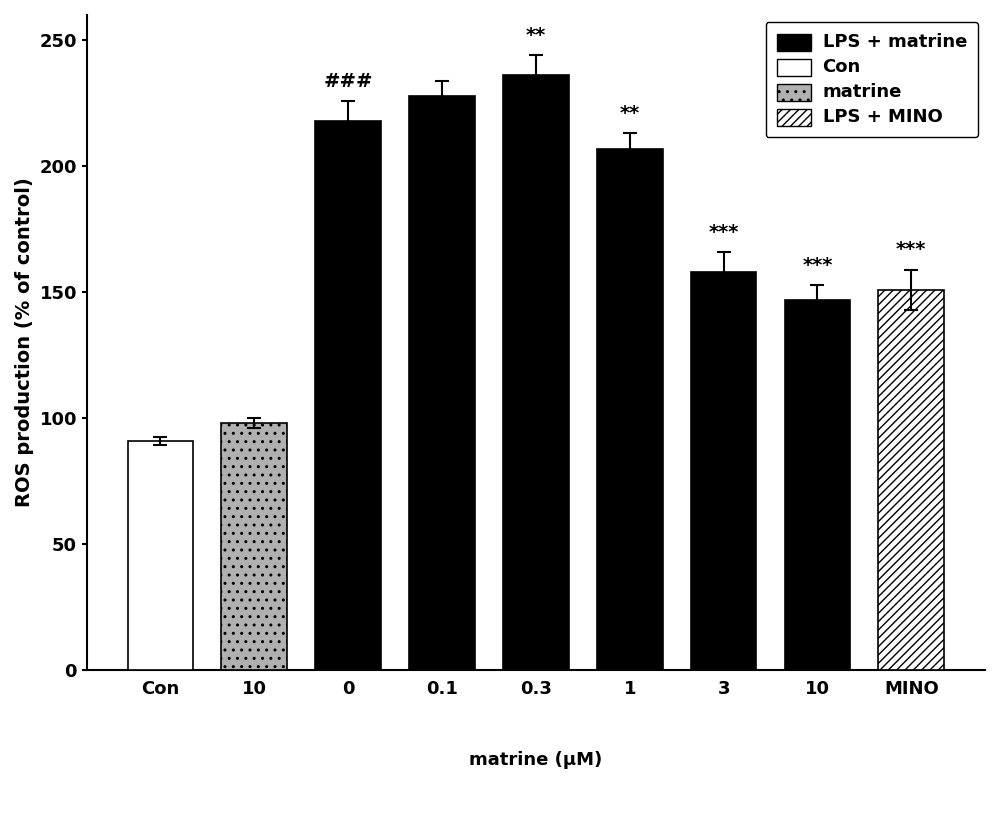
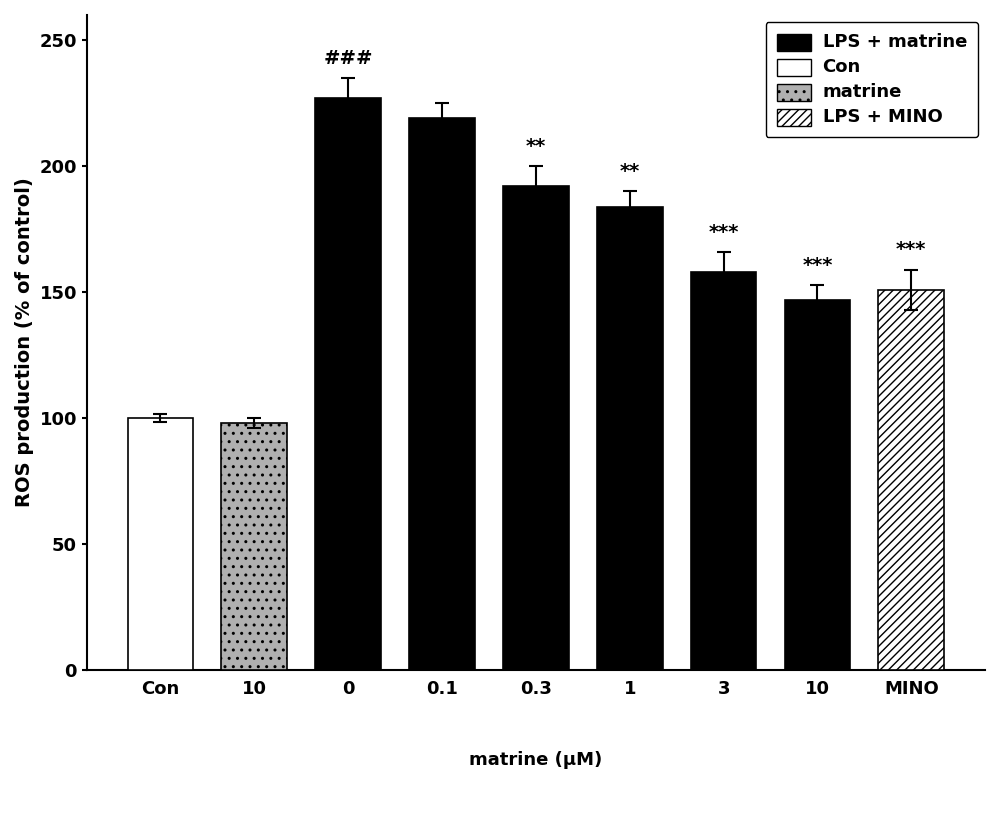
Con: 91 -> 100
0: 218 -> 227
0.1: 228 -> 219
0.3: 236 -> 192
1: 207 -> 184
